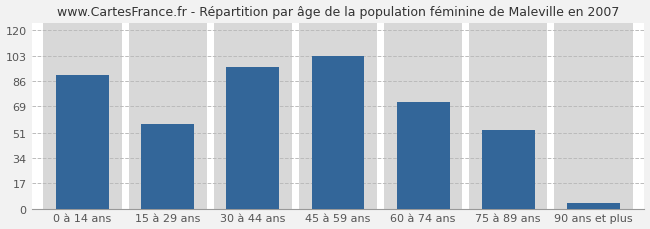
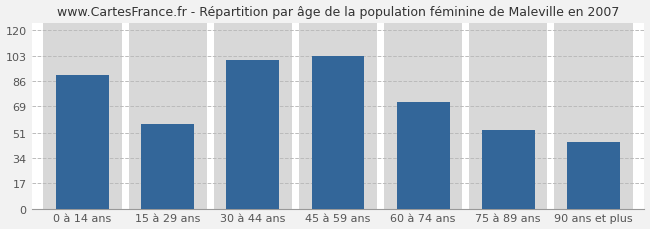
30 à 44 ans: 95 -> 100
90 ans et plus: 4 -> 45
